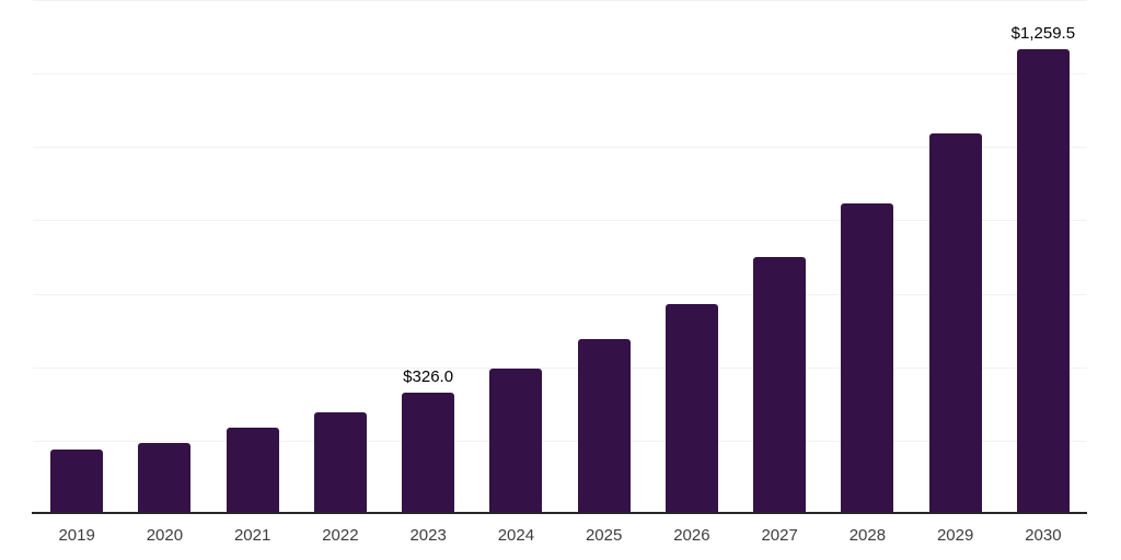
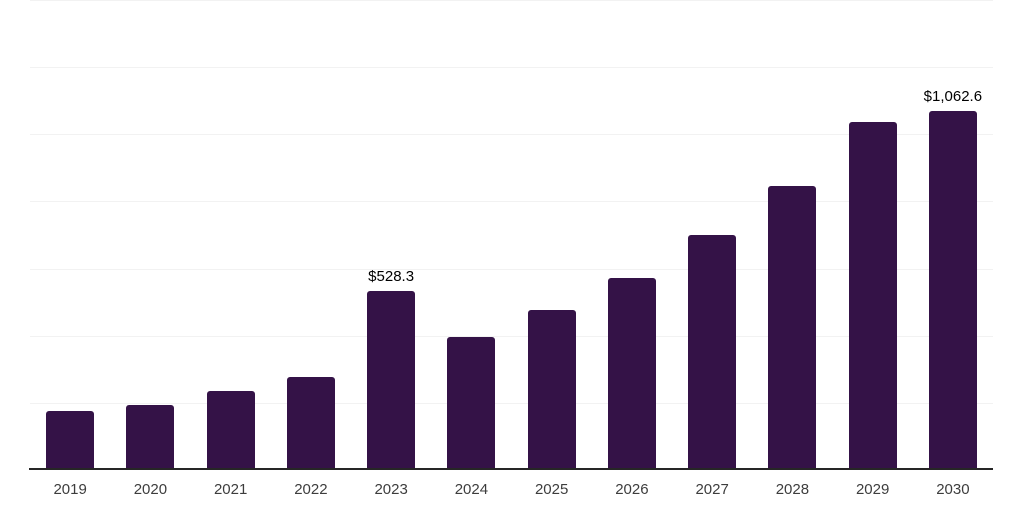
2023: $326.0 -> $528.3
2030: $1,259.5 -> $1,062.6
